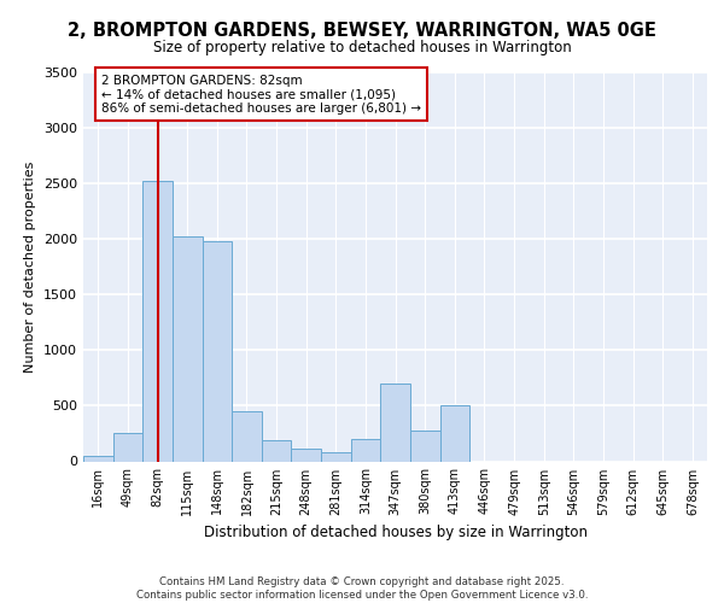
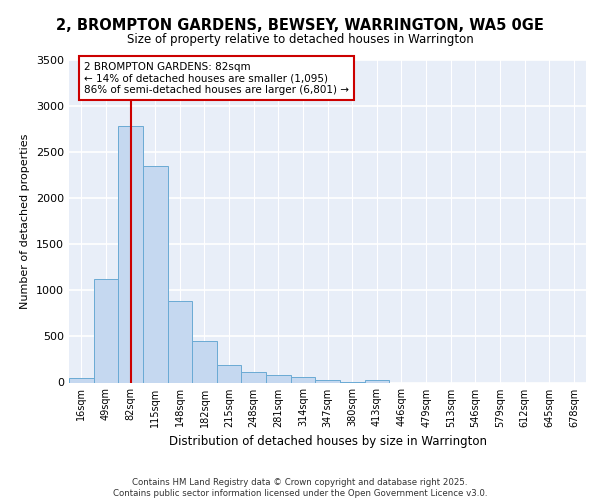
49sqm: 260 -> 1120
82sqm: 2520 -> 2780
115sqm: 2020 -> 2350
148sqm: 1980 -> 880
314sqm: 200 -> 60
347sqm: 700 -> 30
380sqm: 280 -> 0
413sqm: 500 -> 30
